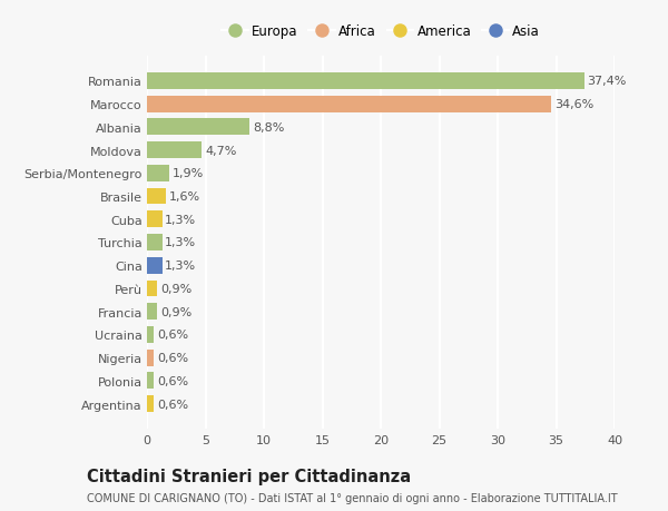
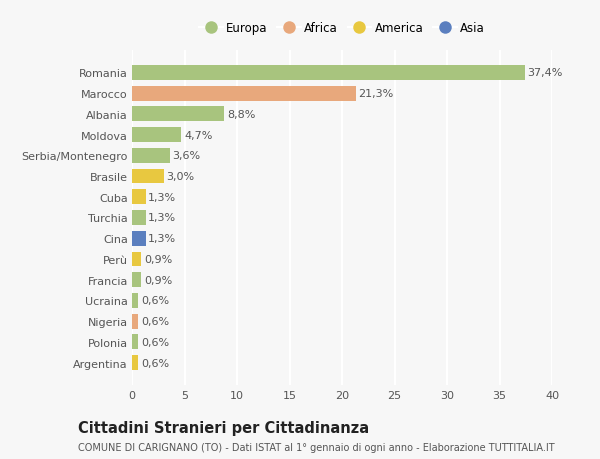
Marocco: 34,6% -> 21,3%
Serbia/Montenegro: 1,9% -> 3,6%
Brasile: 1,6% -> 3,0%
